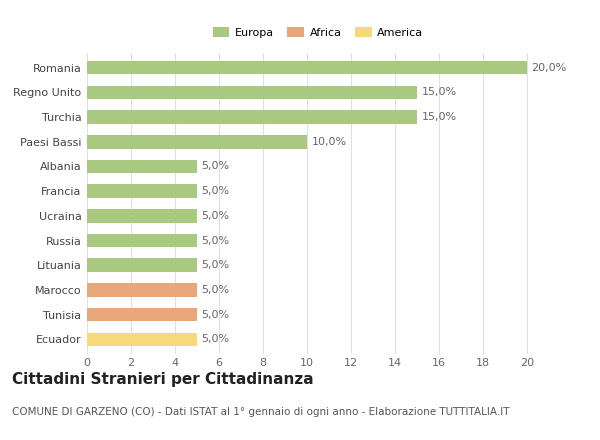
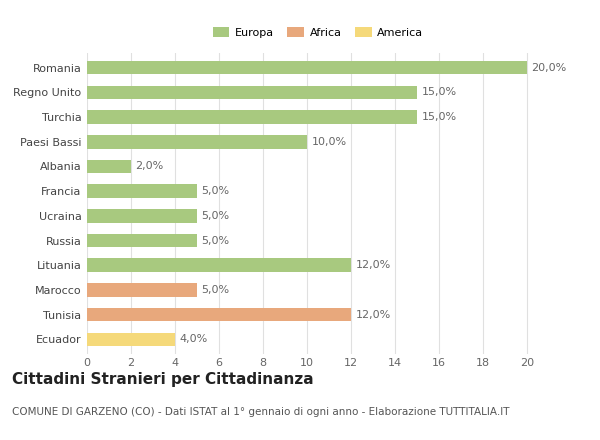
Albania: 5,0% -> 2,0%
Lituania: 5,0% -> 12,0%
Tunisia: 5,0% -> 12,0%
Ecuador: 5,0% -> 4,0%
